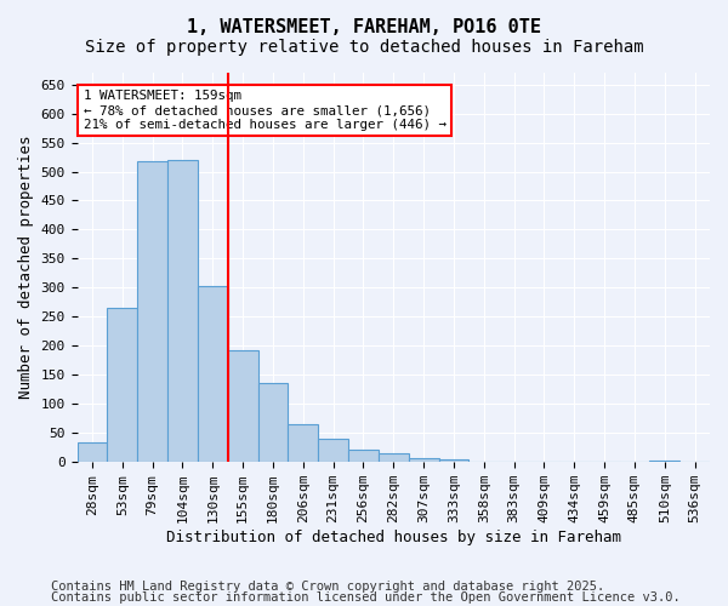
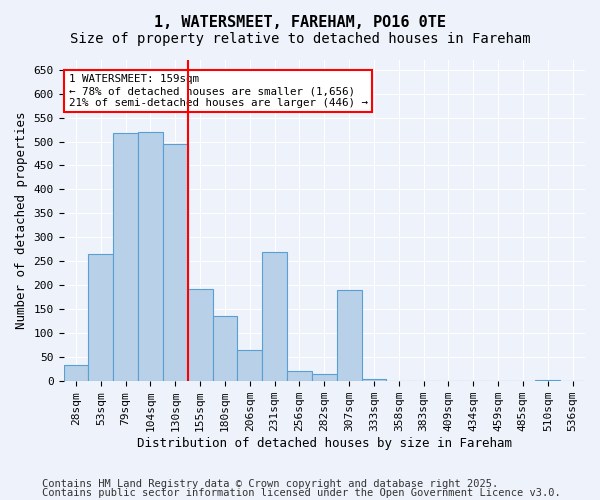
130sqm: 302 -> 495
231sqm: 40 -> 270
307sqm: 6 -> 190
